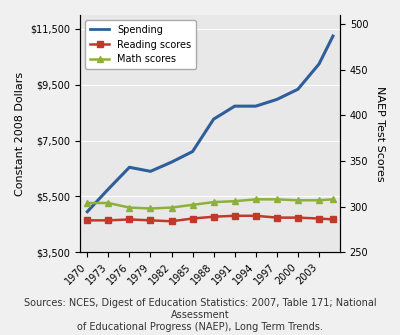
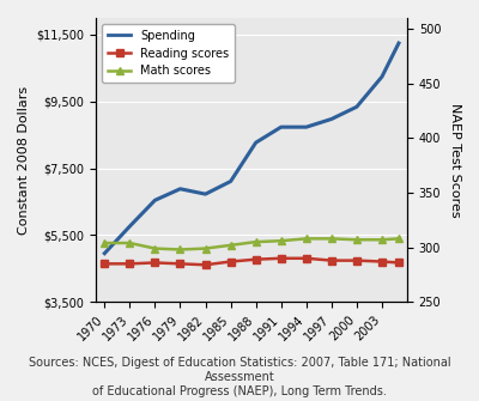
Spending/1979: $6,400 -> $6,880
